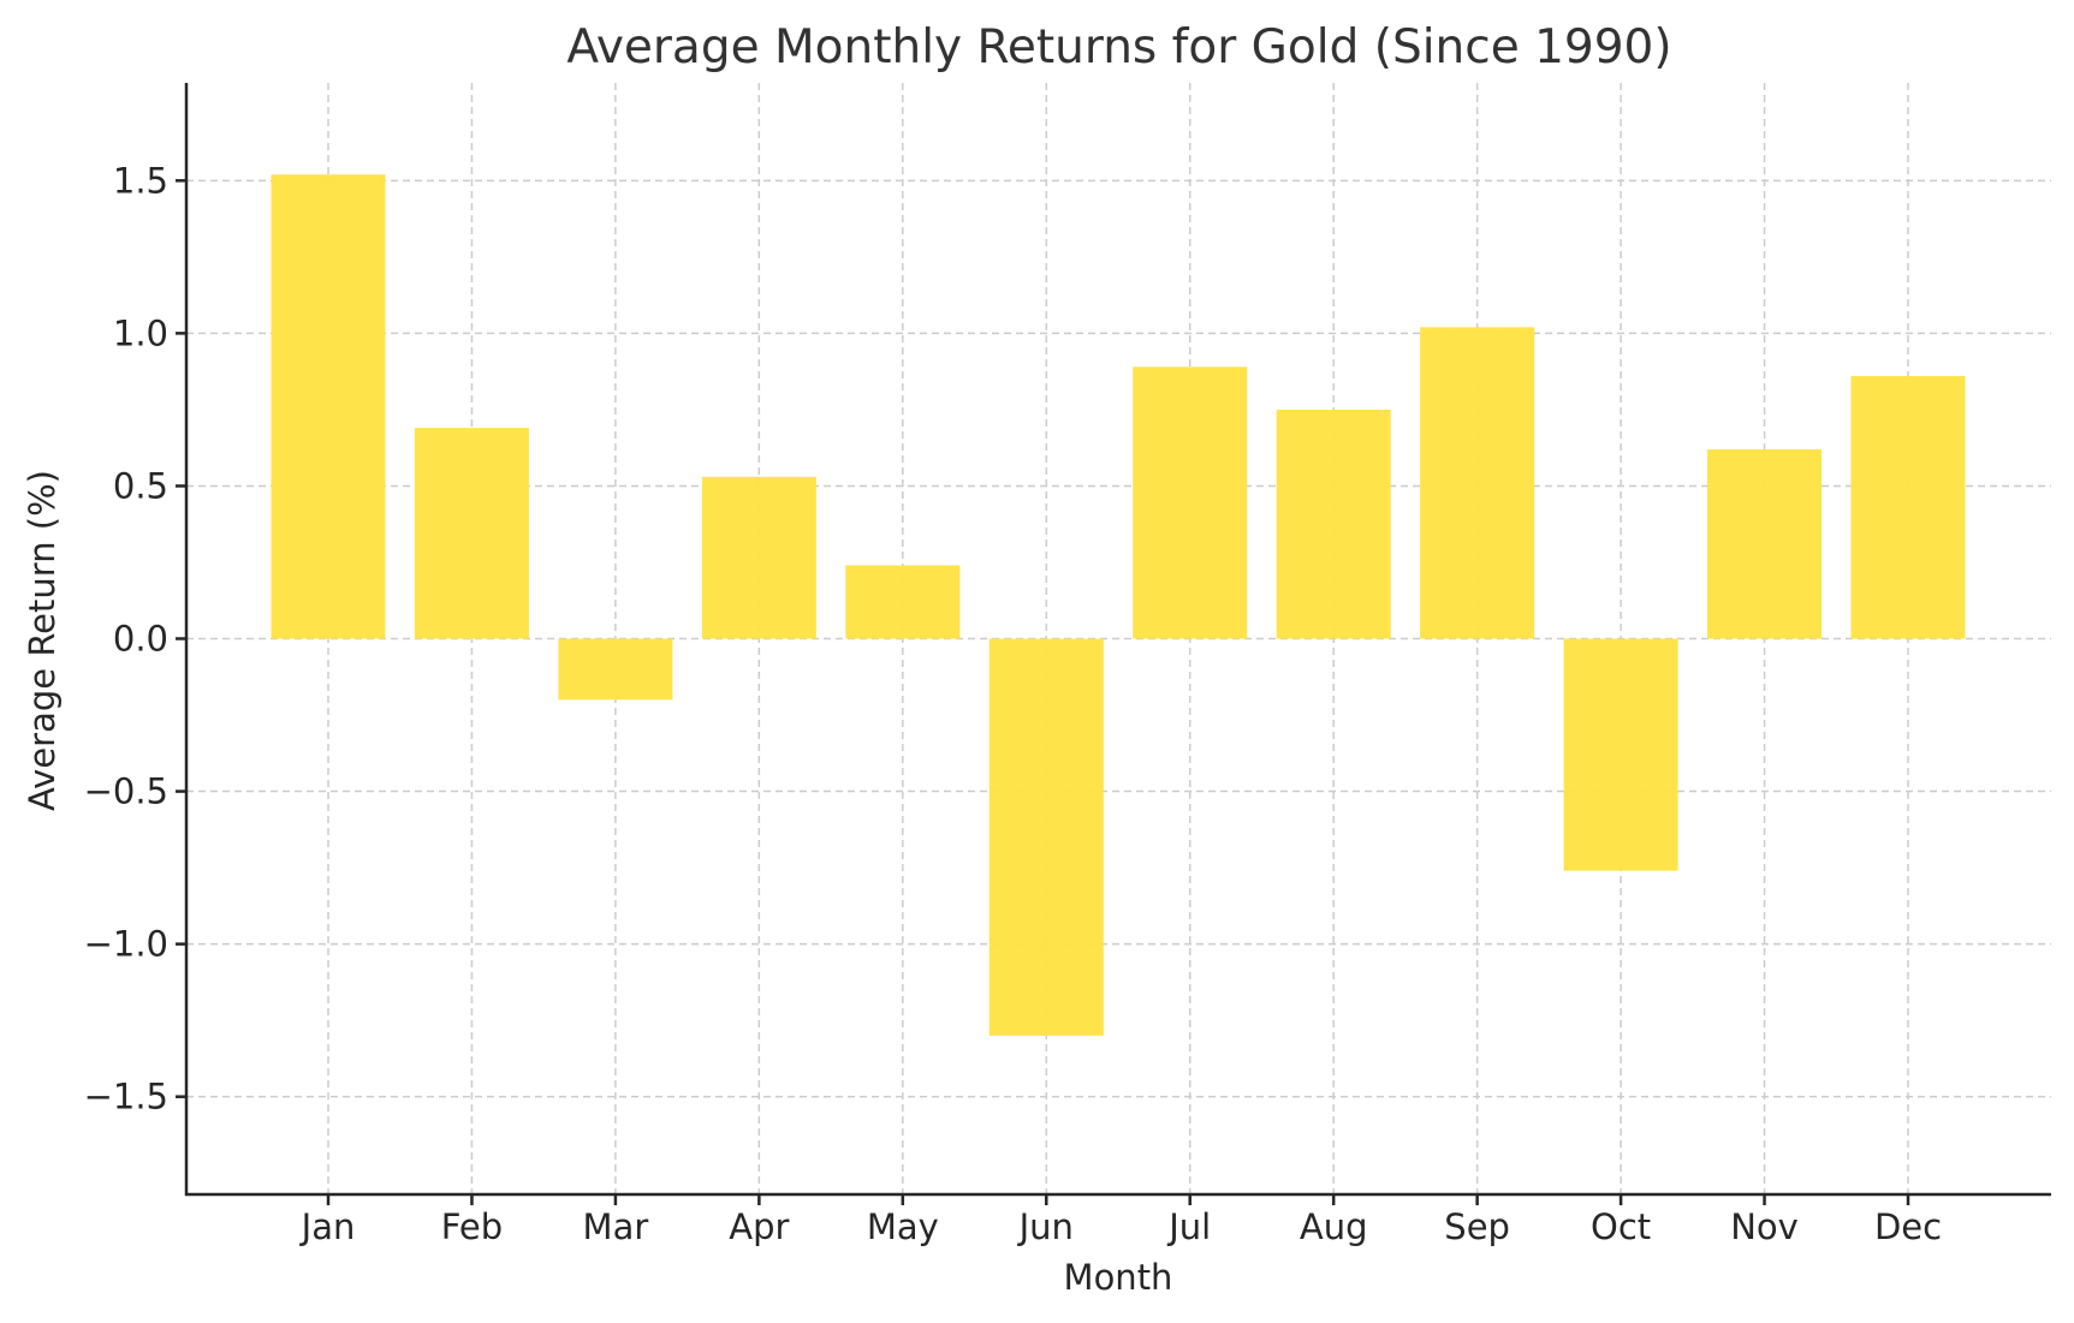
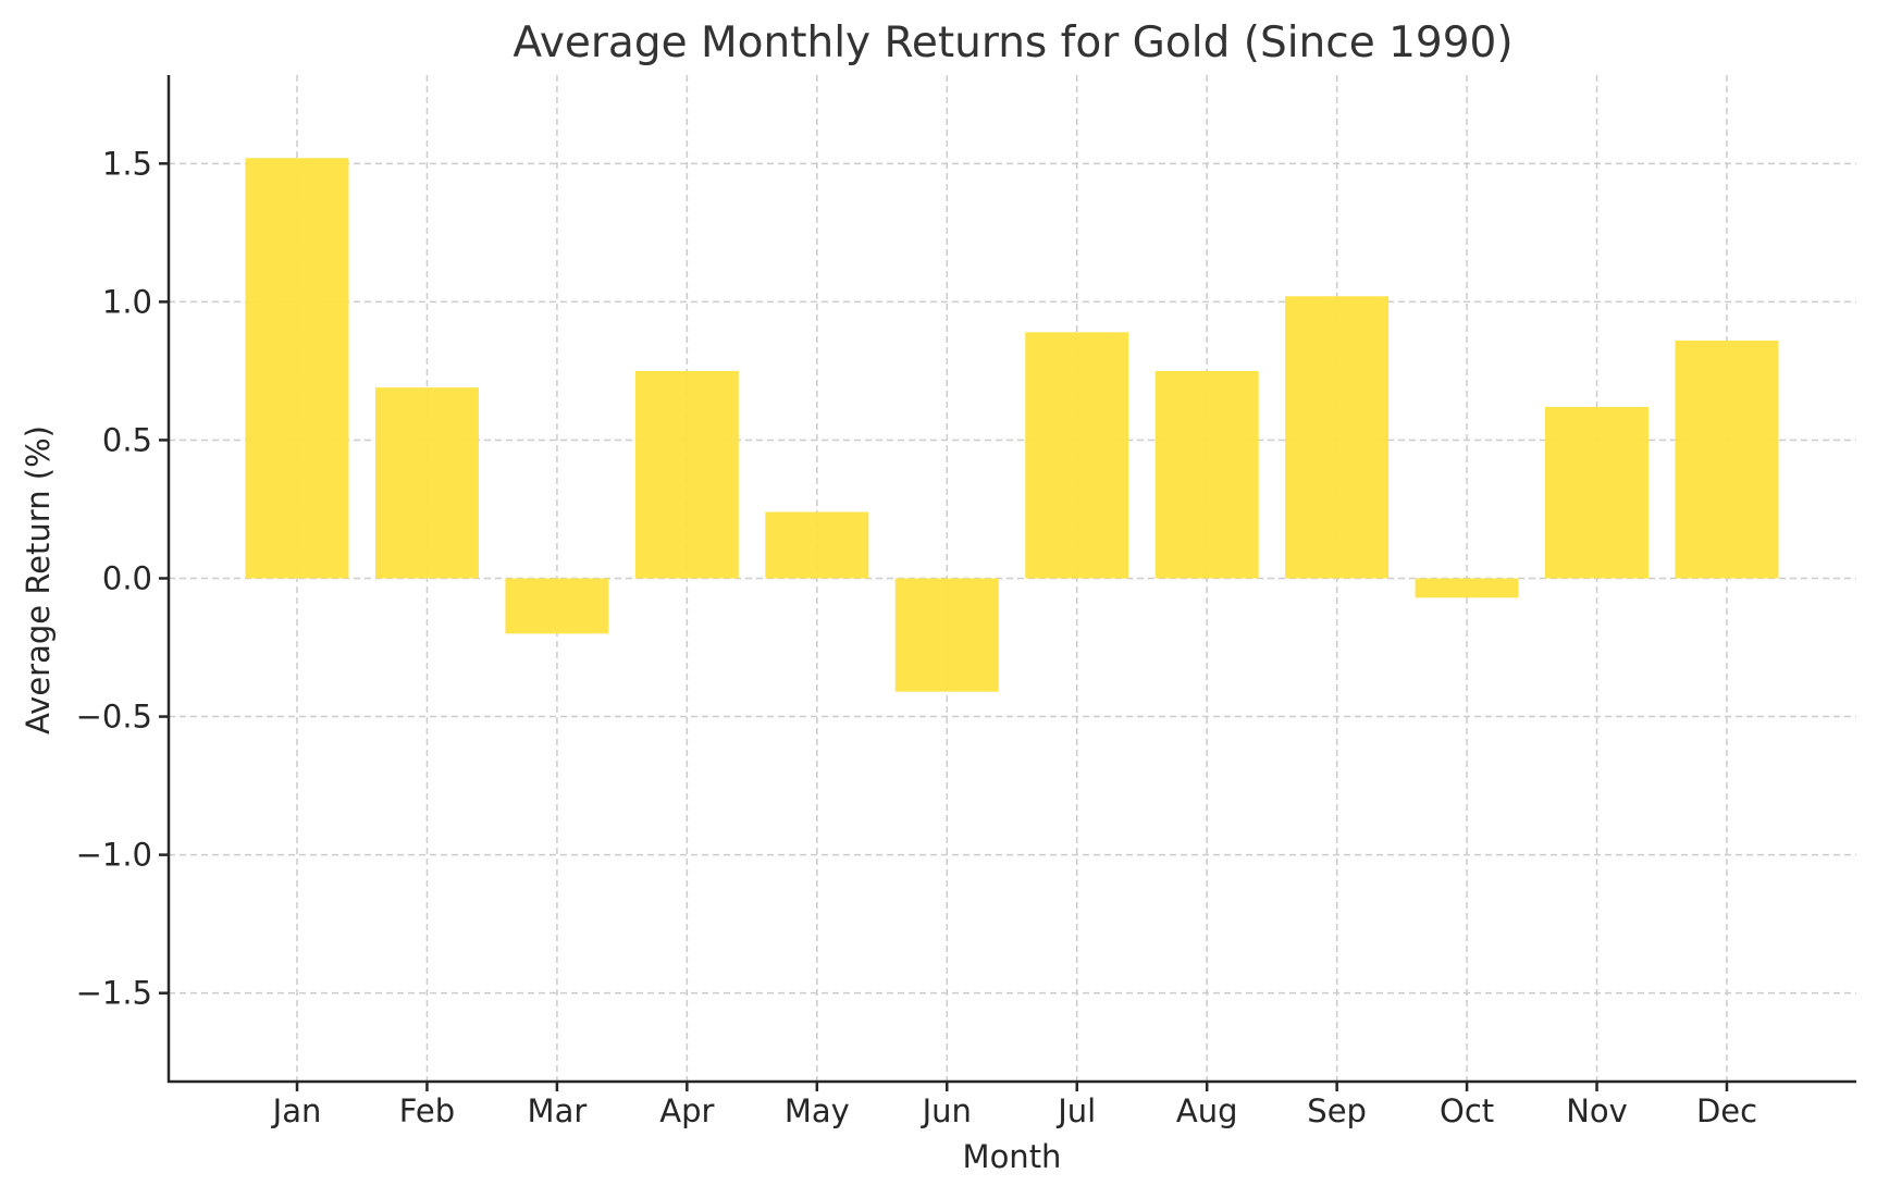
Apr: 0.53 -> 0.75
Jun: -1.30 -> -0.41
Oct: -0.76 -> -0.07
